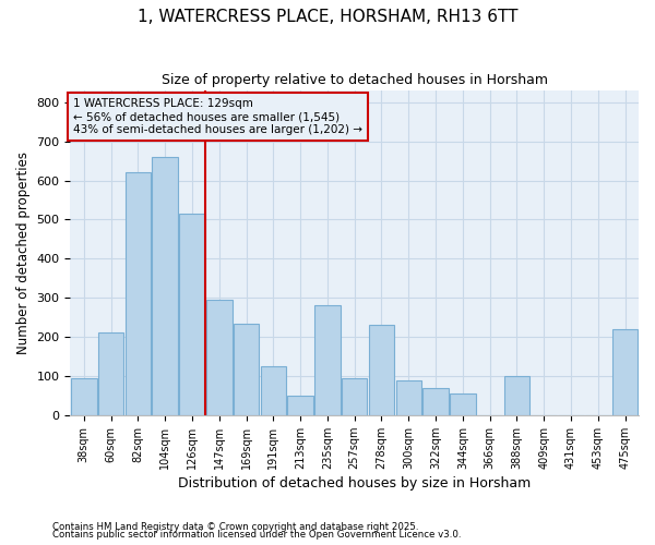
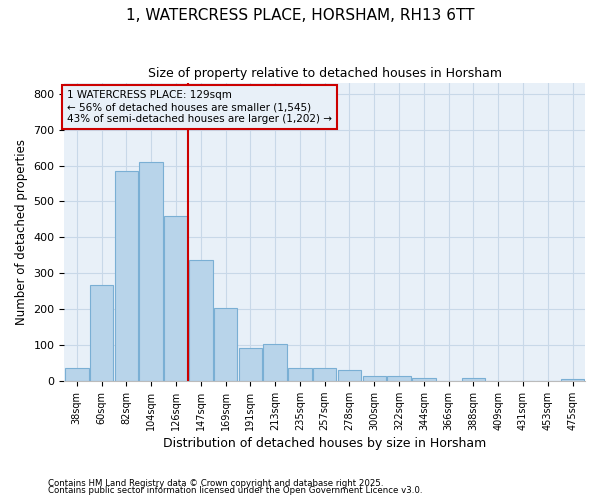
38sqm: 95 -> 35
60sqm: 210 -> 268
82sqm: 620 -> 585
104sqm: 660 -> 610
126sqm: 515 -> 460
147sqm: 295 -> 338
169sqm: 235 -> 202
191sqm: 125 -> 92
213sqm: 50 -> 102
235sqm: 280 -> 35
257sqm: 95 -> 35
278sqm: 230 -> 30
300sqm: 90 -> 13
322sqm: 70 -> 14
344sqm: 55 -> 9
388sqm: 100 -> 7
475sqm: 220 -> 4
